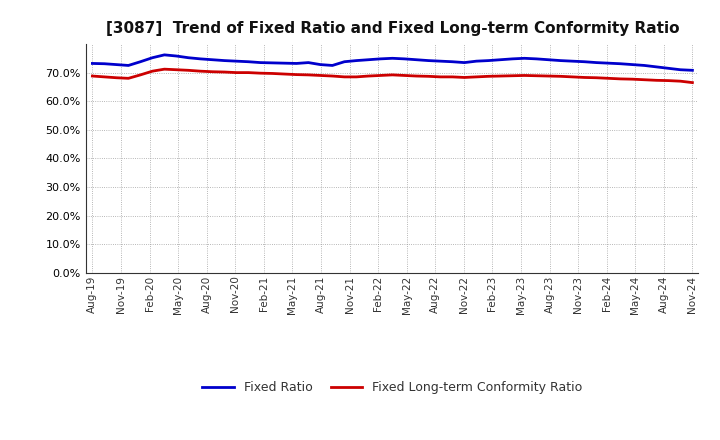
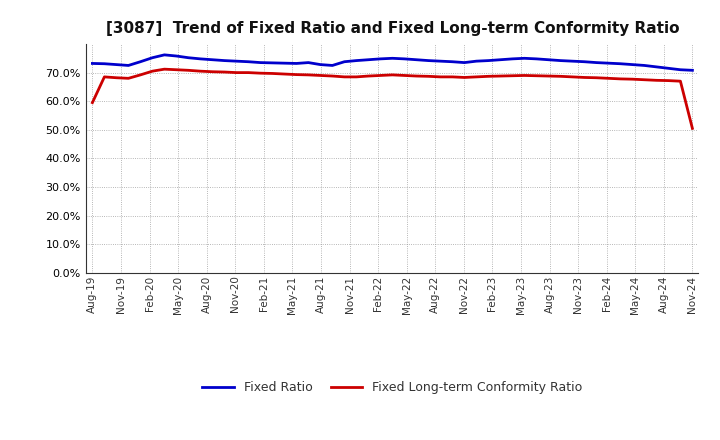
Fixed Long-term Conformity Ratio/Aug-19: 68.8% -> 59.5%
Fixed Long-term Conformity Ratio/Nov-24: 66.5% -> 50.5%
